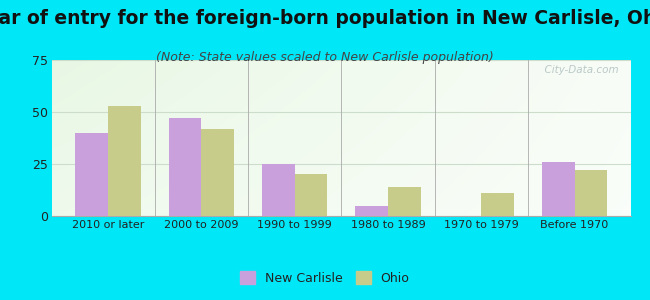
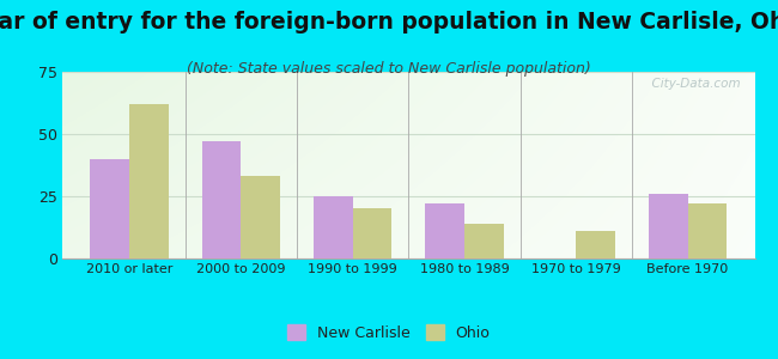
Ohio/2010 or later: 53 -> 62
Ohio/2000 to 2009: 42 -> 33
New Carlisle/1980 to 1989: 5 -> 22
